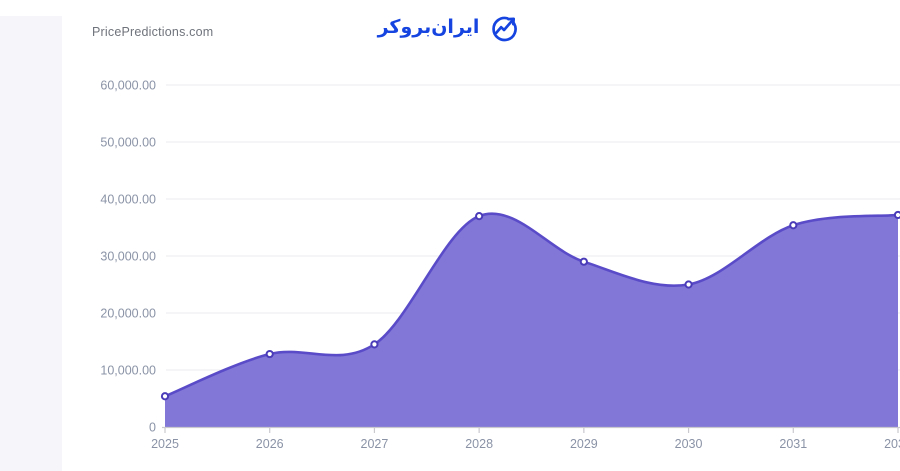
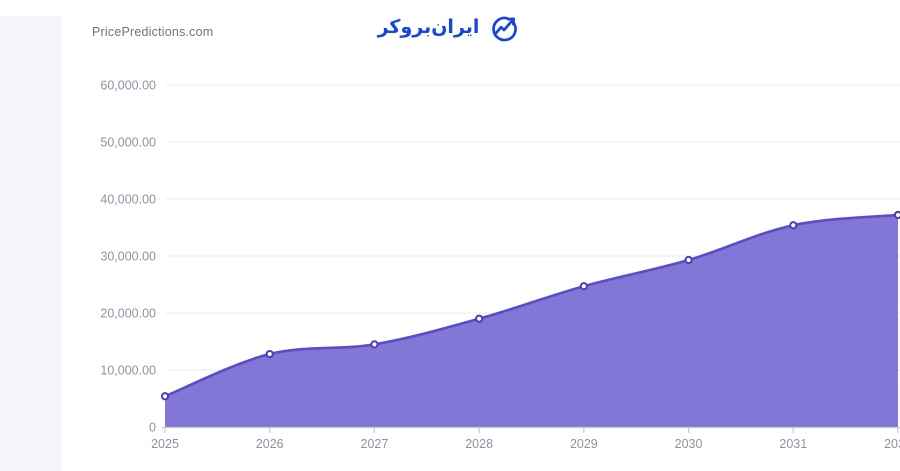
2028: 37000 -> 19000
2029: 29000 -> 25000
2030: 25000 -> 29000
